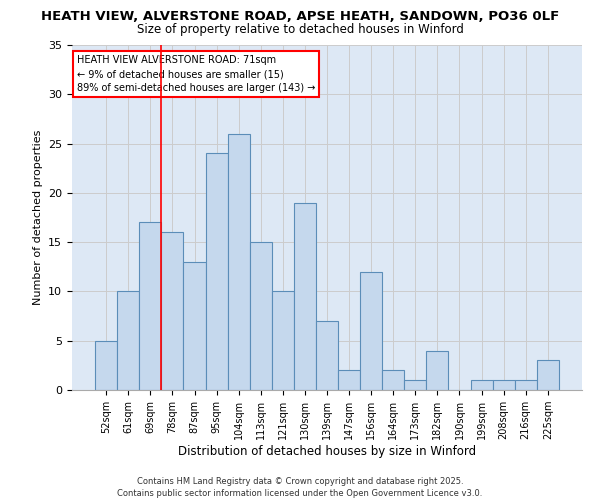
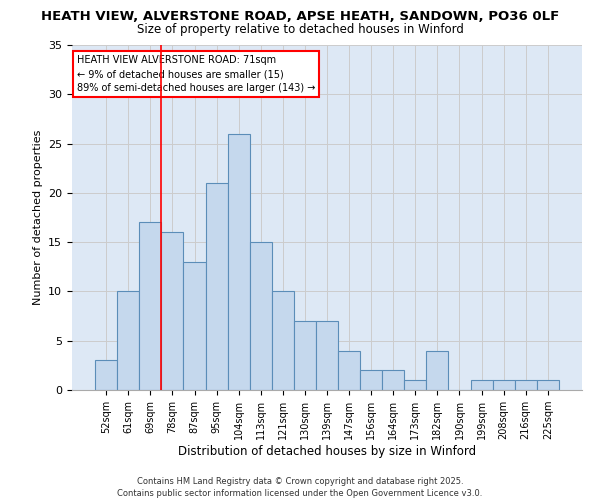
52sqm: 5 -> 3
95sqm: 24 -> 21
130sqm: 19 -> 7
147sqm: 2 -> 4
156sqm: 12 -> 2
225sqm: 3 -> 1
